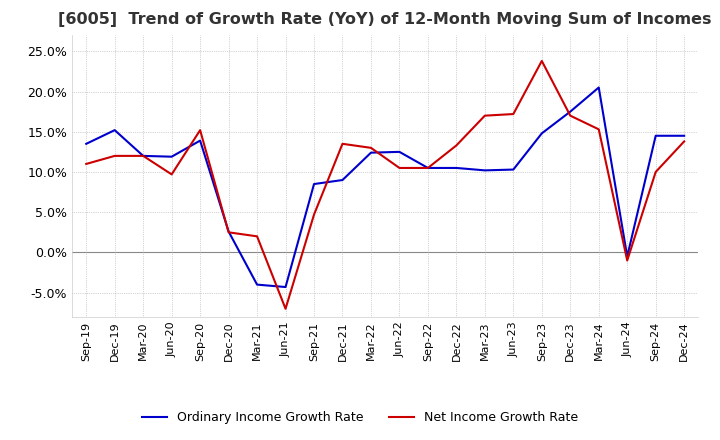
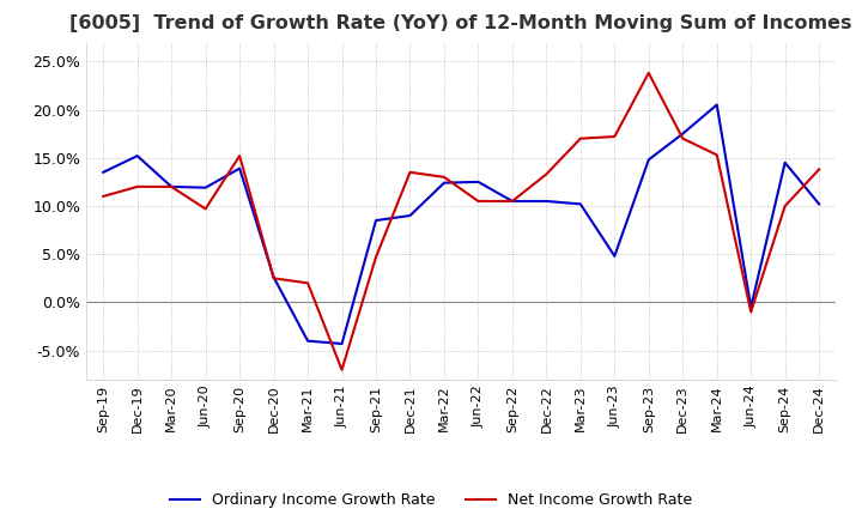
Ordinary Income Growth Rate/Jun-23: 10.3% -> 4.8%
Ordinary Income Growth Rate/Dec-24: 14.5% -> 10.2%
